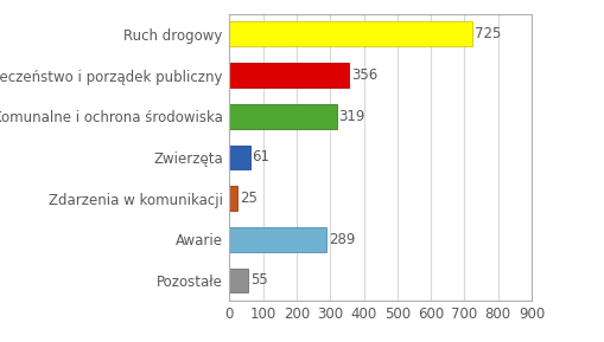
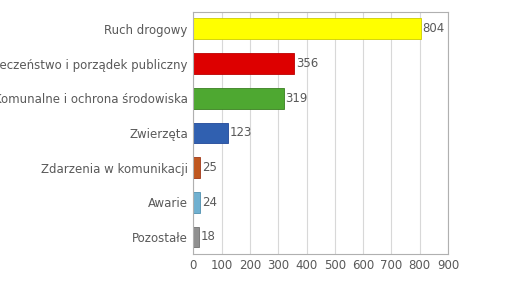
Ruch drogowy: 725 -> 804
Zwierzęta: 61 -> 123
Awarie: 289 -> 24
Pozostałe: 55 -> 18
